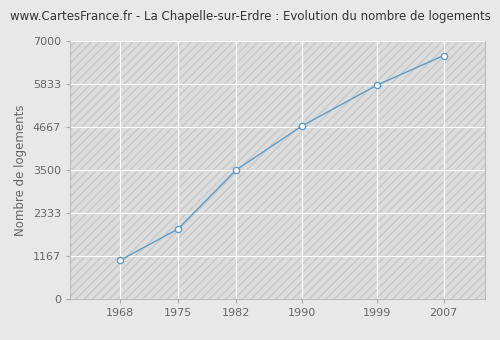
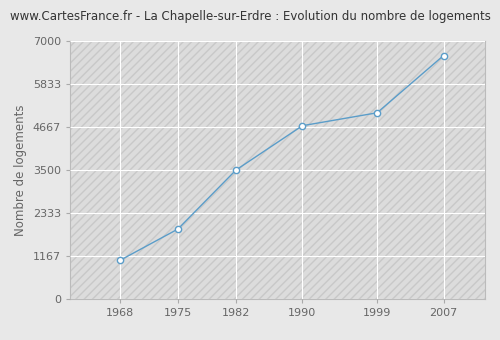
1999: 5800 -> 5050
